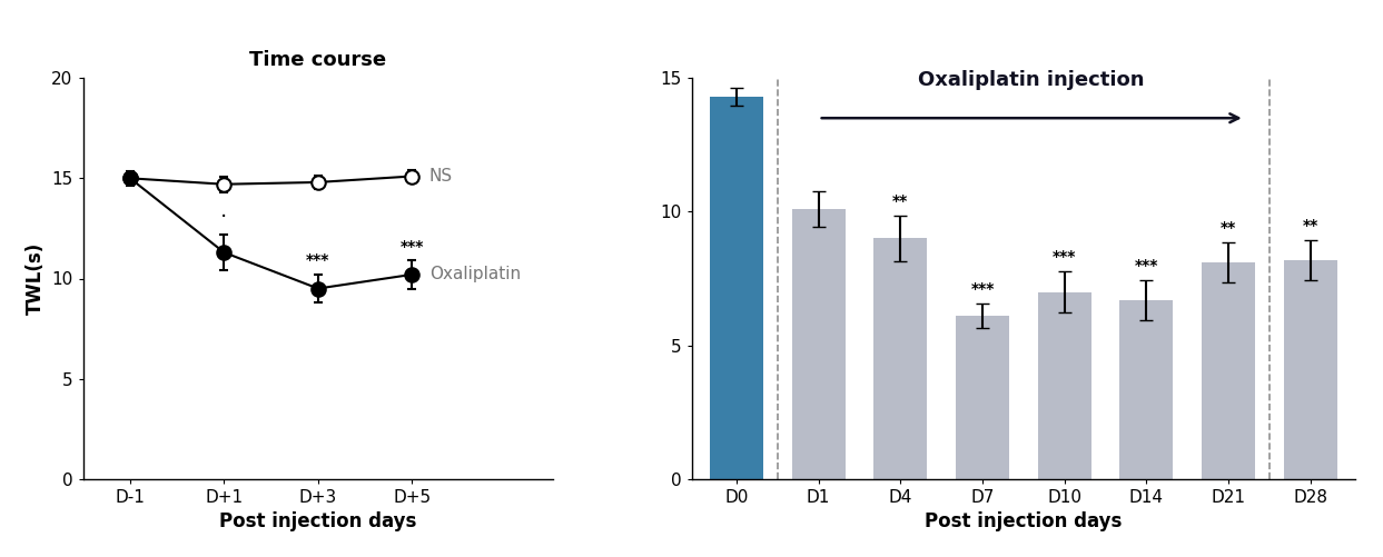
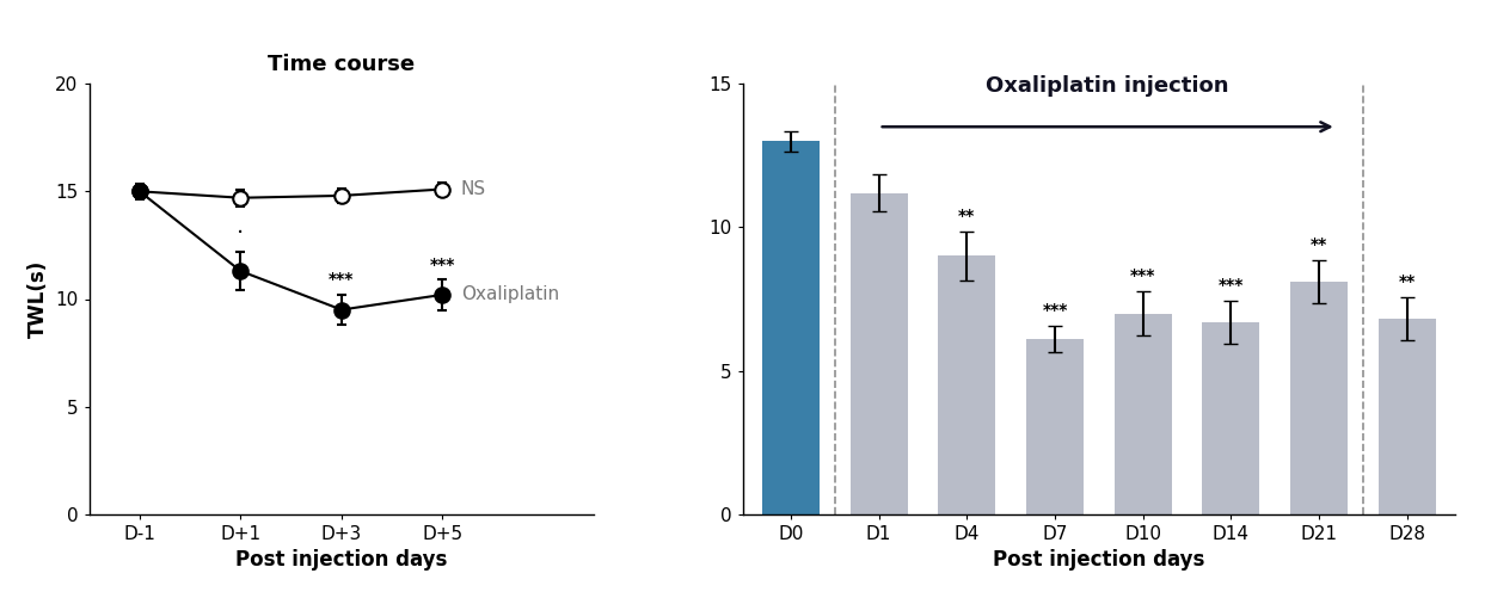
D0: 14.3 -> 13.0
D1: 10.1 -> 11.2
D28: 8.2 -> 6.8
